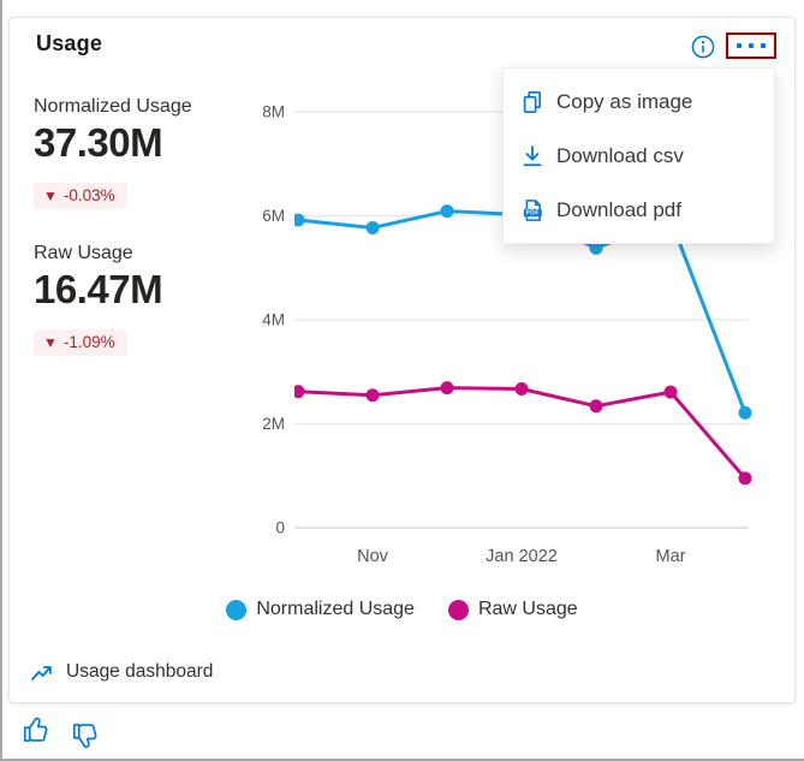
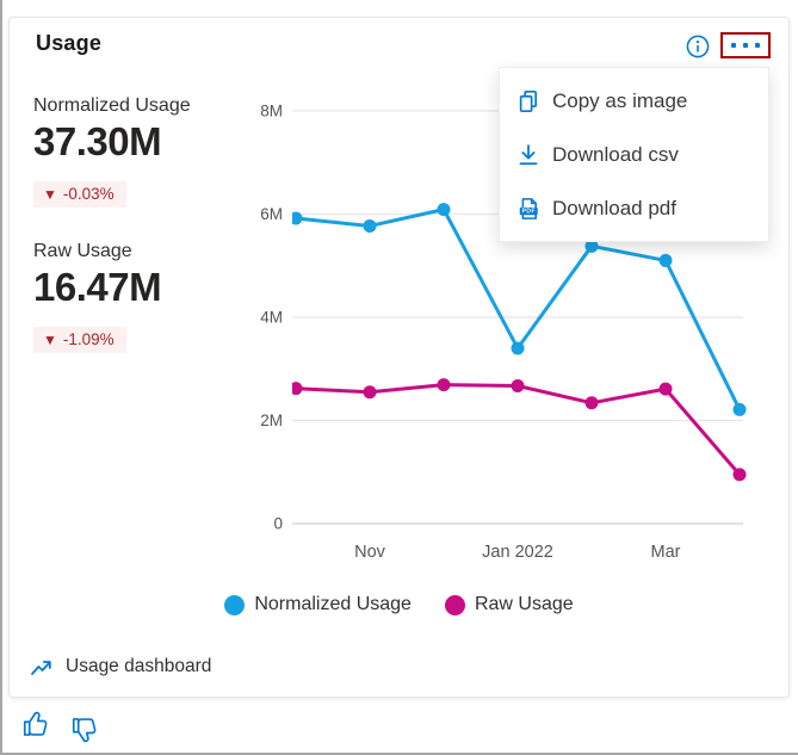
Normalized Usage/Jan 2022: 6.0M -> 3.4M
Normalized Usage/Mar: 5.9M -> 5.1M
